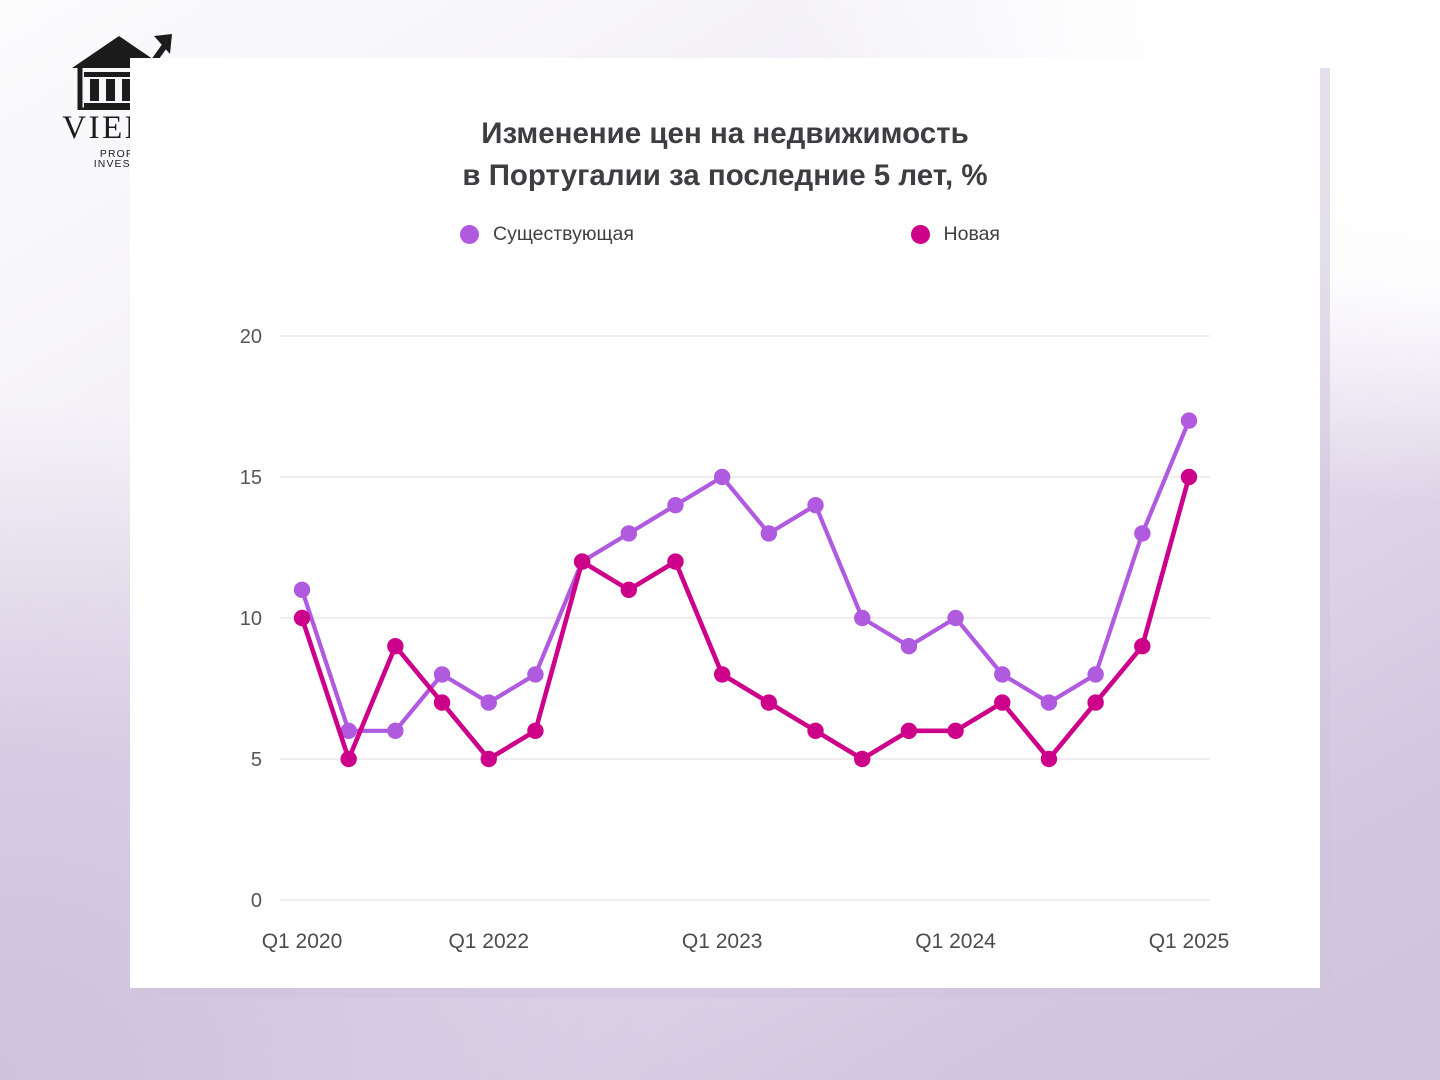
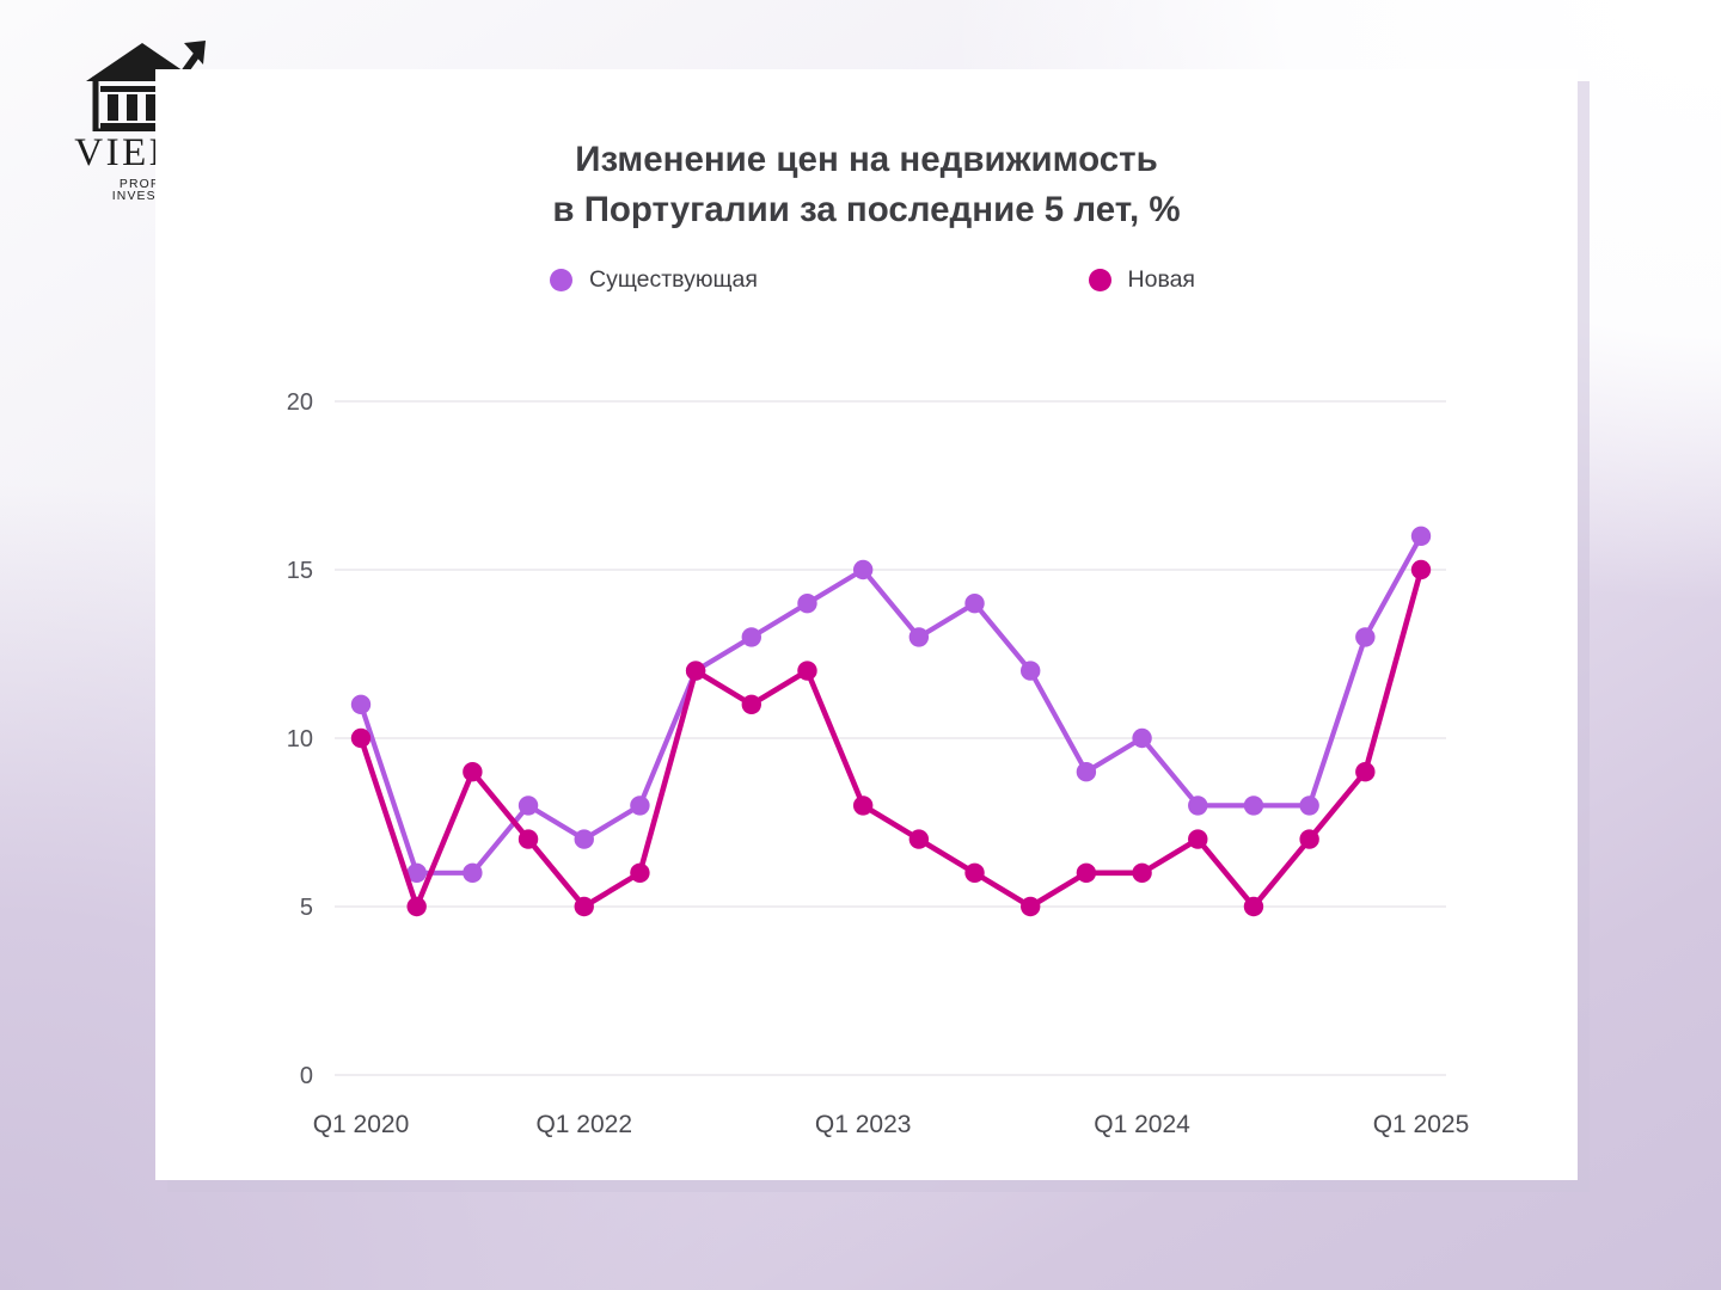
Существующая/Q1 2023: 10 -> 12
Существующая/Q1 2024: 7 -> 8
Существующая/Q1 2025: 17 -> 16
